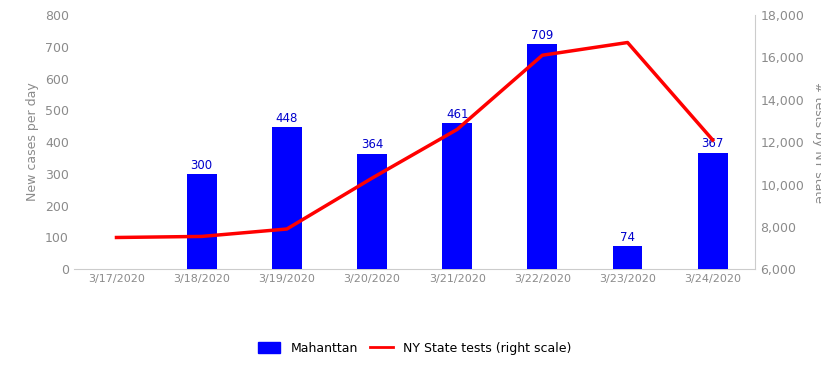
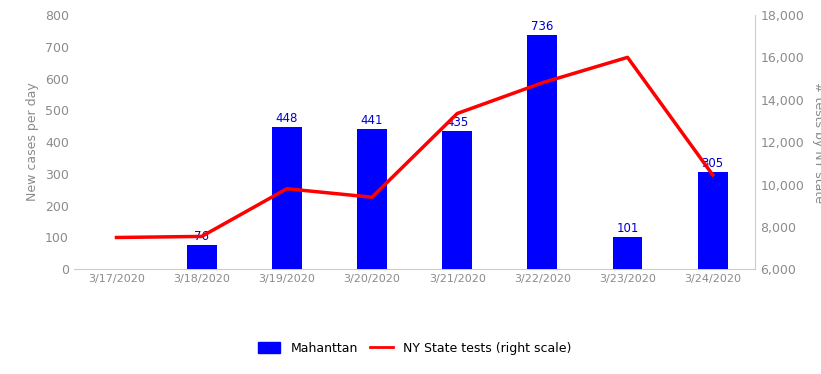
Mahanttan/3/18/2020: 300 -> 76
NY State tests (right scale)/3/19/2020: 7,900 -> 9,800
Mahanttan/3/20/2020: 364 -> 441
NY State tests (right scale)/3/20/2020: 10,300 -> 9,400
Mahanttan/3/21/2020: 461 -> 435
NY State tests (right scale)/3/21/2020: 12,600 -> 13,350
Mahanttan/3/22/2020: 709 -> 736
NY State tests (right scale)/3/22/2020: 16,100 -> 14,800
Mahanttan/3/23/2020: 74 -> 101
NY State tests (right scale)/3/23/2020: 16,700 -> 16,000
Mahanttan/3/24/2020: 367 -> 305
NY State tests (right scale)/3/24/2020: 12,100 -> 10,450
